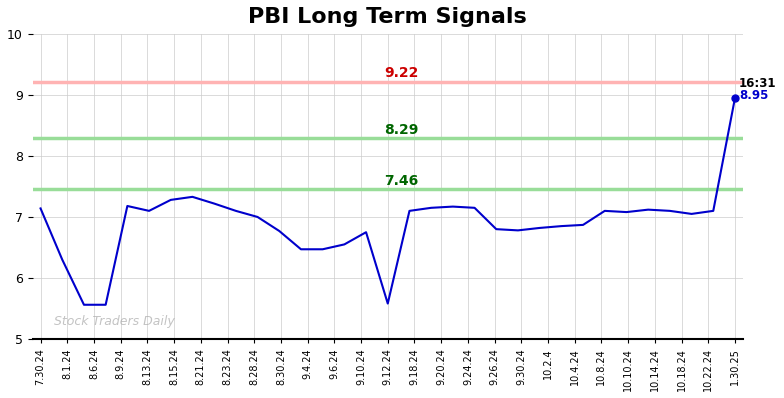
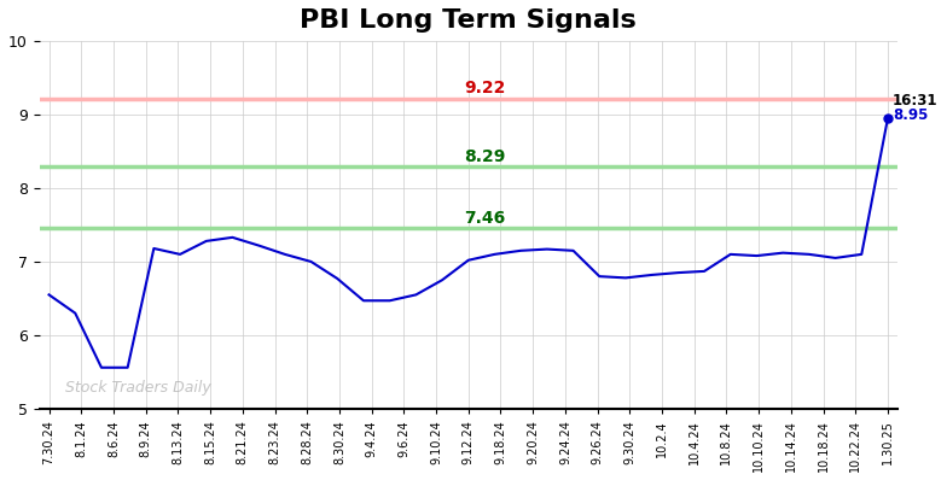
7.30.24: 7.14 -> 6.55
9.12.24: 5.58 -> 7.02
